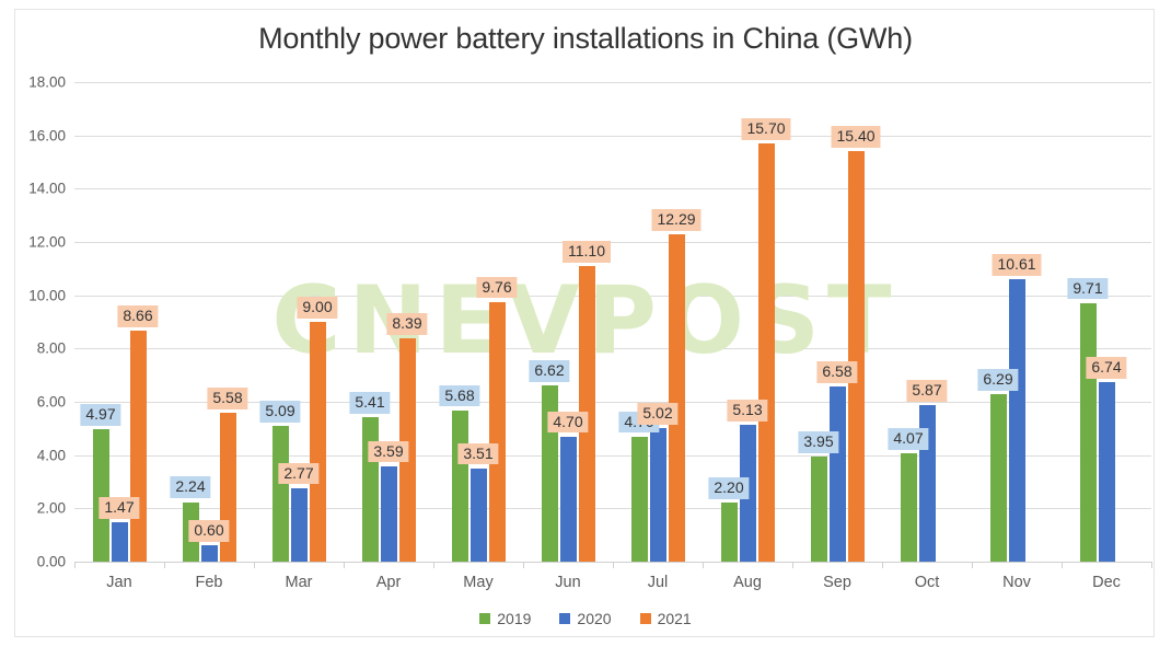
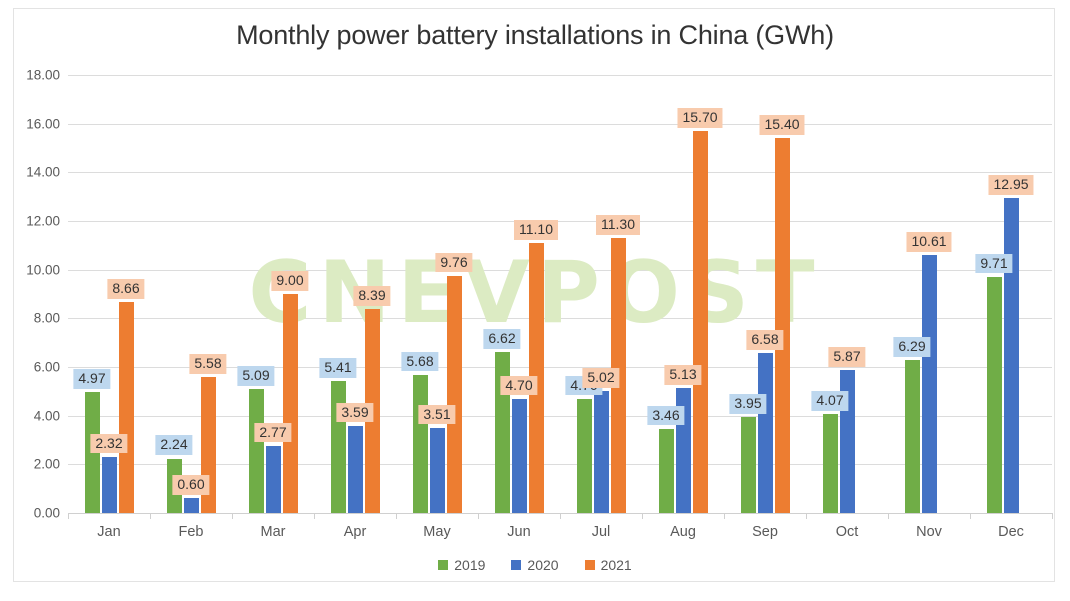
2020/Jan: 1.47 -> 2.32
2021/Jul: 12.29 -> 11.30
2019/Aug: 2.20 -> 3.46
2020/Dec: 6.74 -> 12.95
